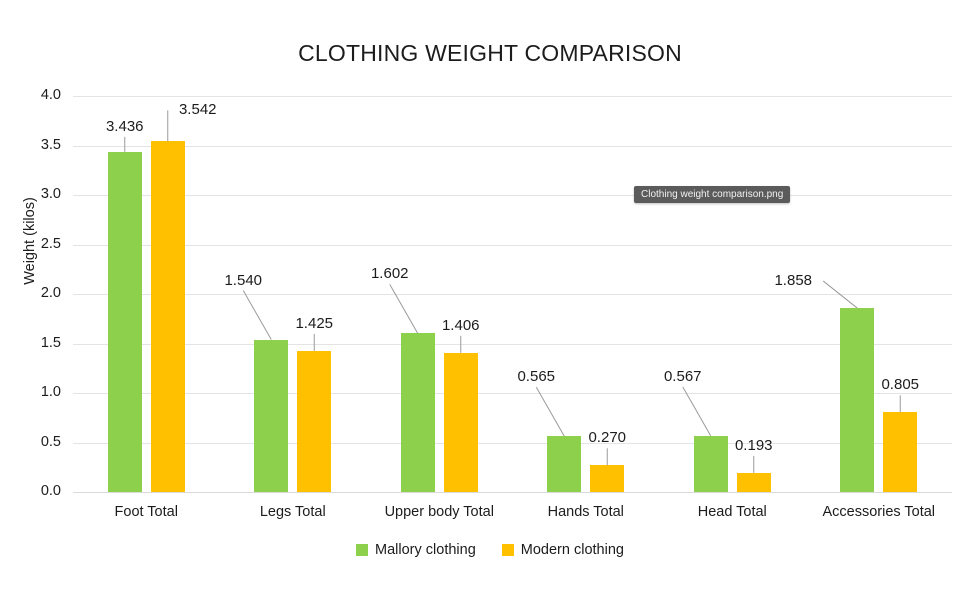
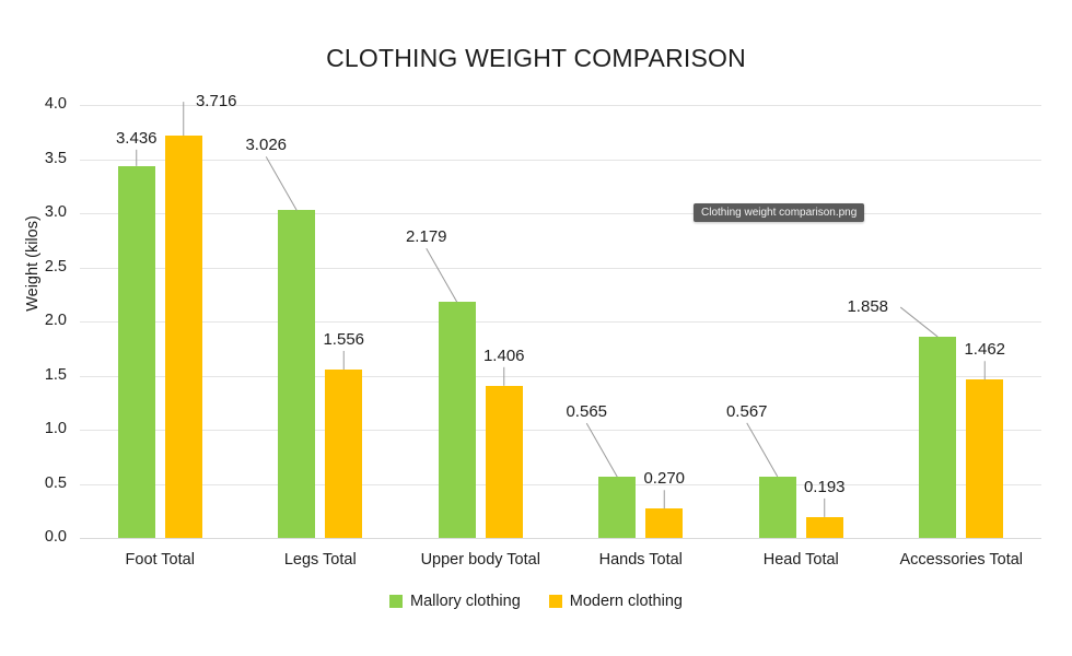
Modern clothing/Foot Total: 3.542 -> 3.716
Mallory clothing/Legs Total: 1.540 -> 3.026
Modern clothing/Legs Total: 1.425 -> 1.556
Mallory clothing/Upper body Total: 1.602 -> 2.179
Modern clothing/Accessories Total: 0.805 -> 1.462
